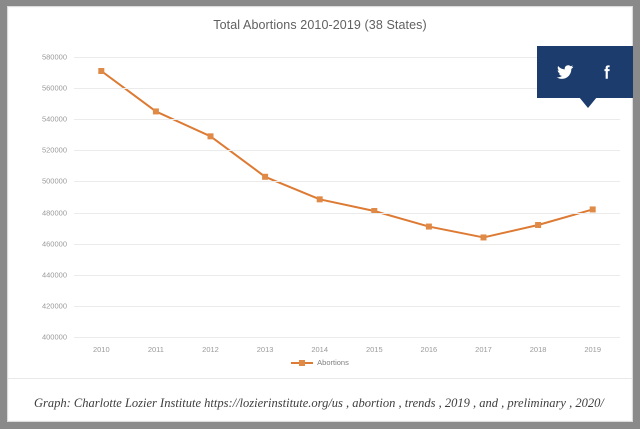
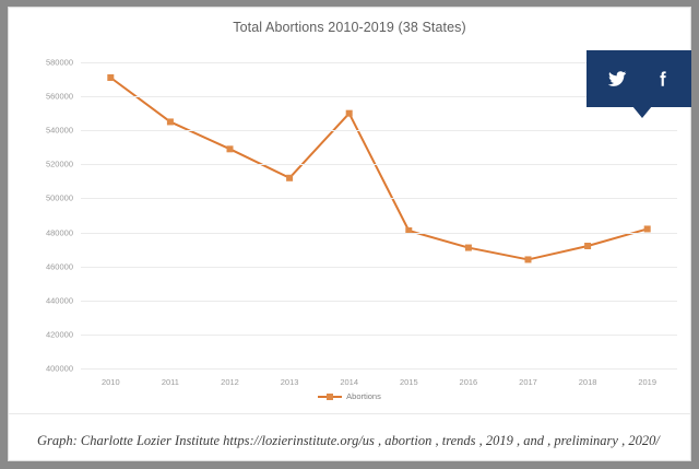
2013: 503000 -> 512000
2014: 488000 -> 550000
